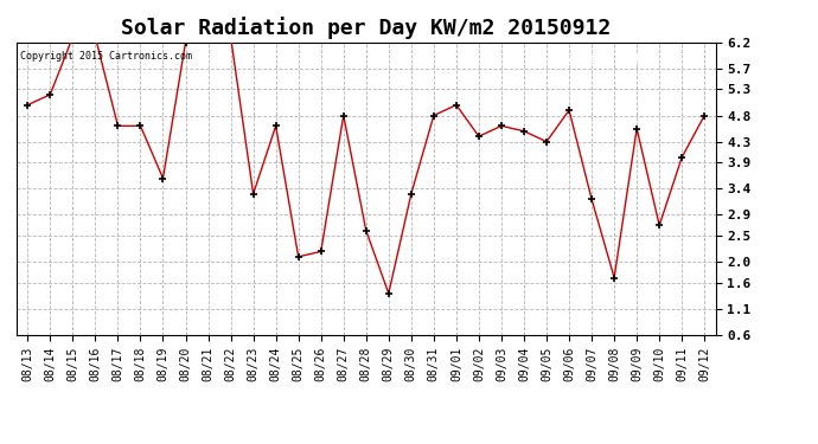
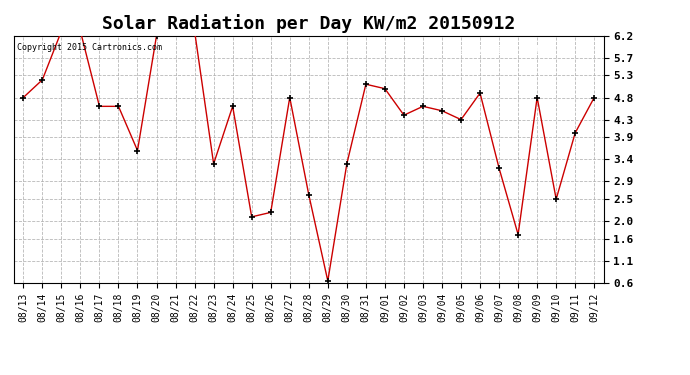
08/13: 5.00 -> 4.80
08/29: 1.40 -> 0.65
08/31: 4.80 -> 5.10
09/09: 4.55 -> 4.80
09/10: 2.70 -> 2.50
